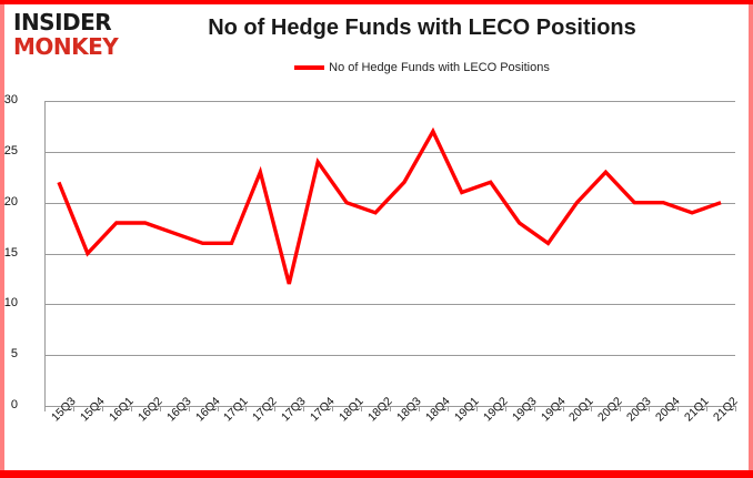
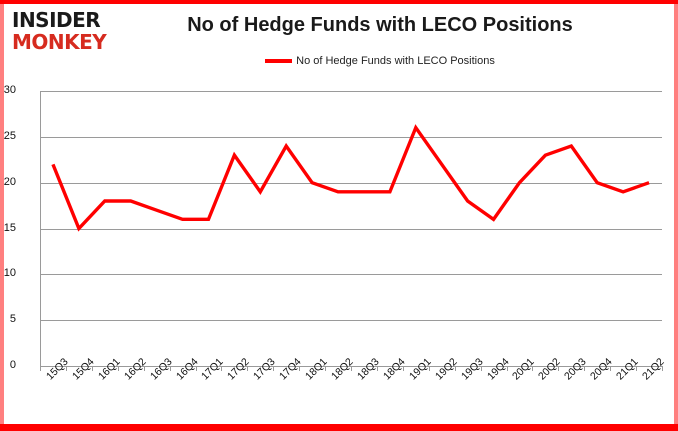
17Q3: 12 -> 19
18Q3: 22 -> 19
18Q4: 27 -> 19
19Q1: 21 -> 26
20Q3: 20 -> 24
